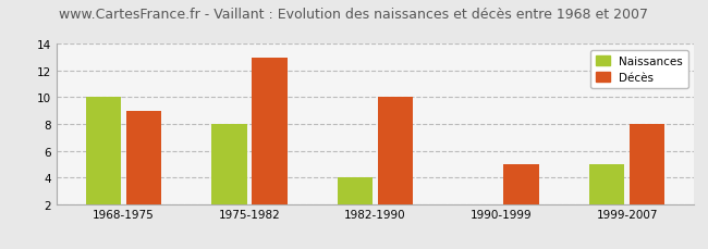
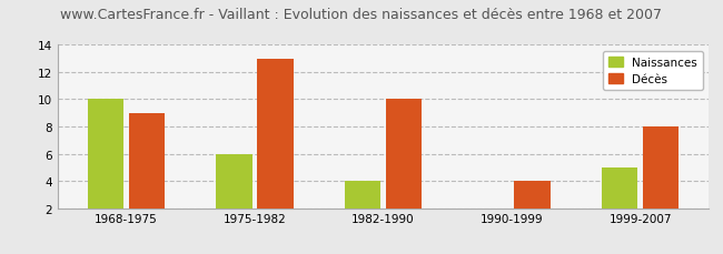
Naissances/1975-1982: 8 -> 6
Décès/1990-1999: 5 -> 4
